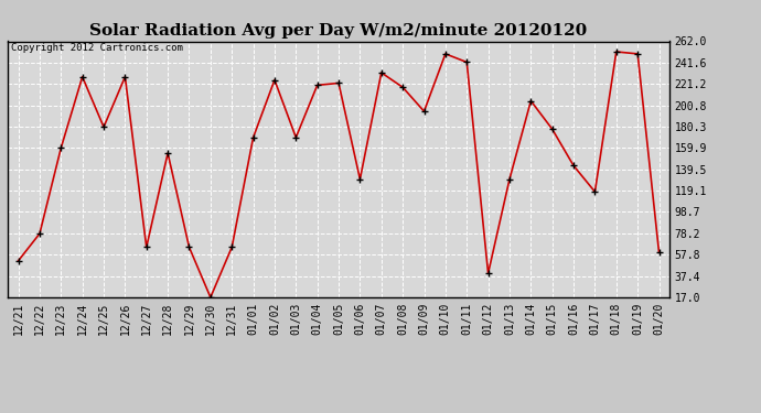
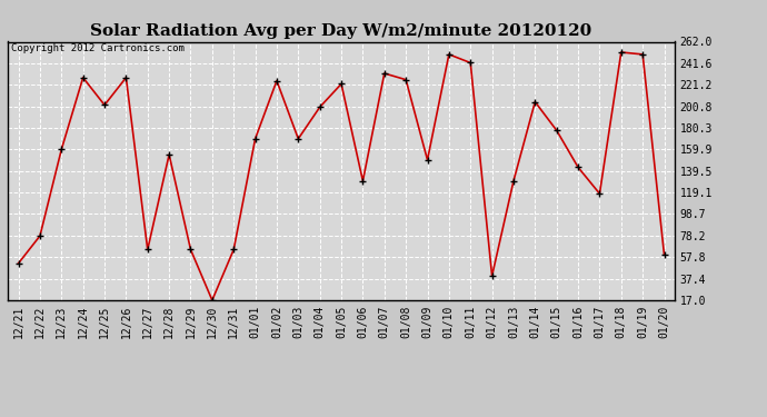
12/25: 180 -> 202
01/04: 220 -> 200
01/08: 218 -> 226
01/09: 195 -> 150
